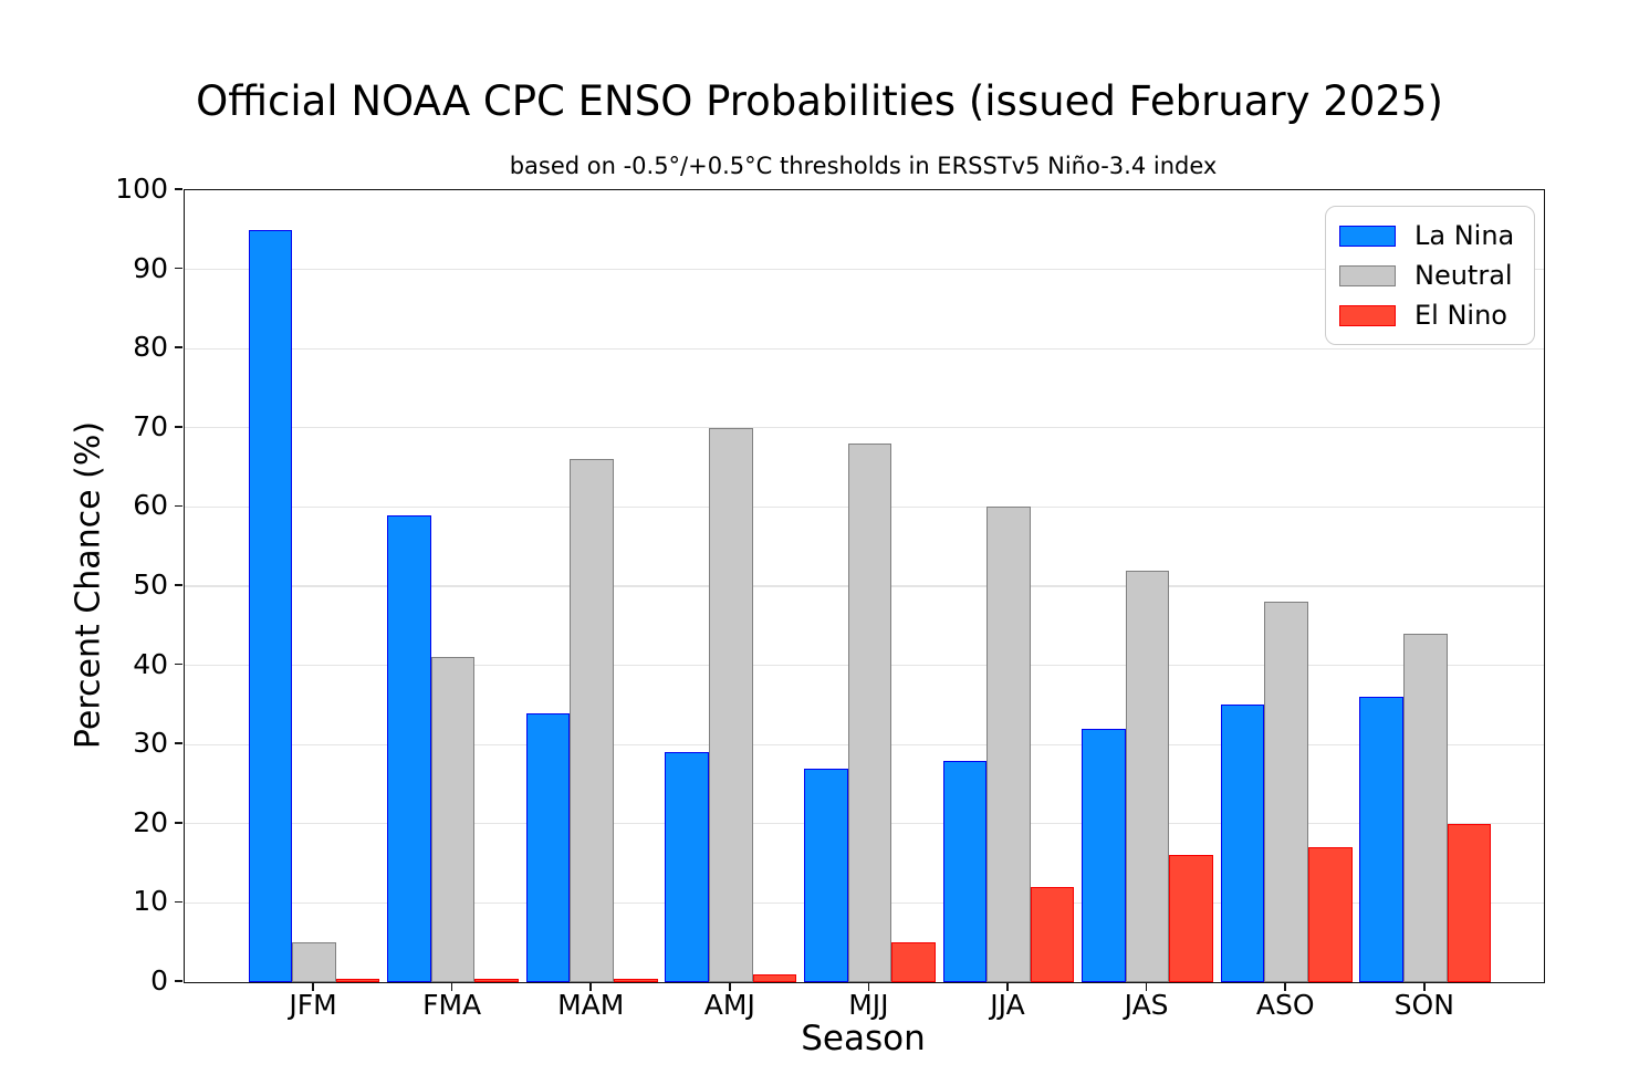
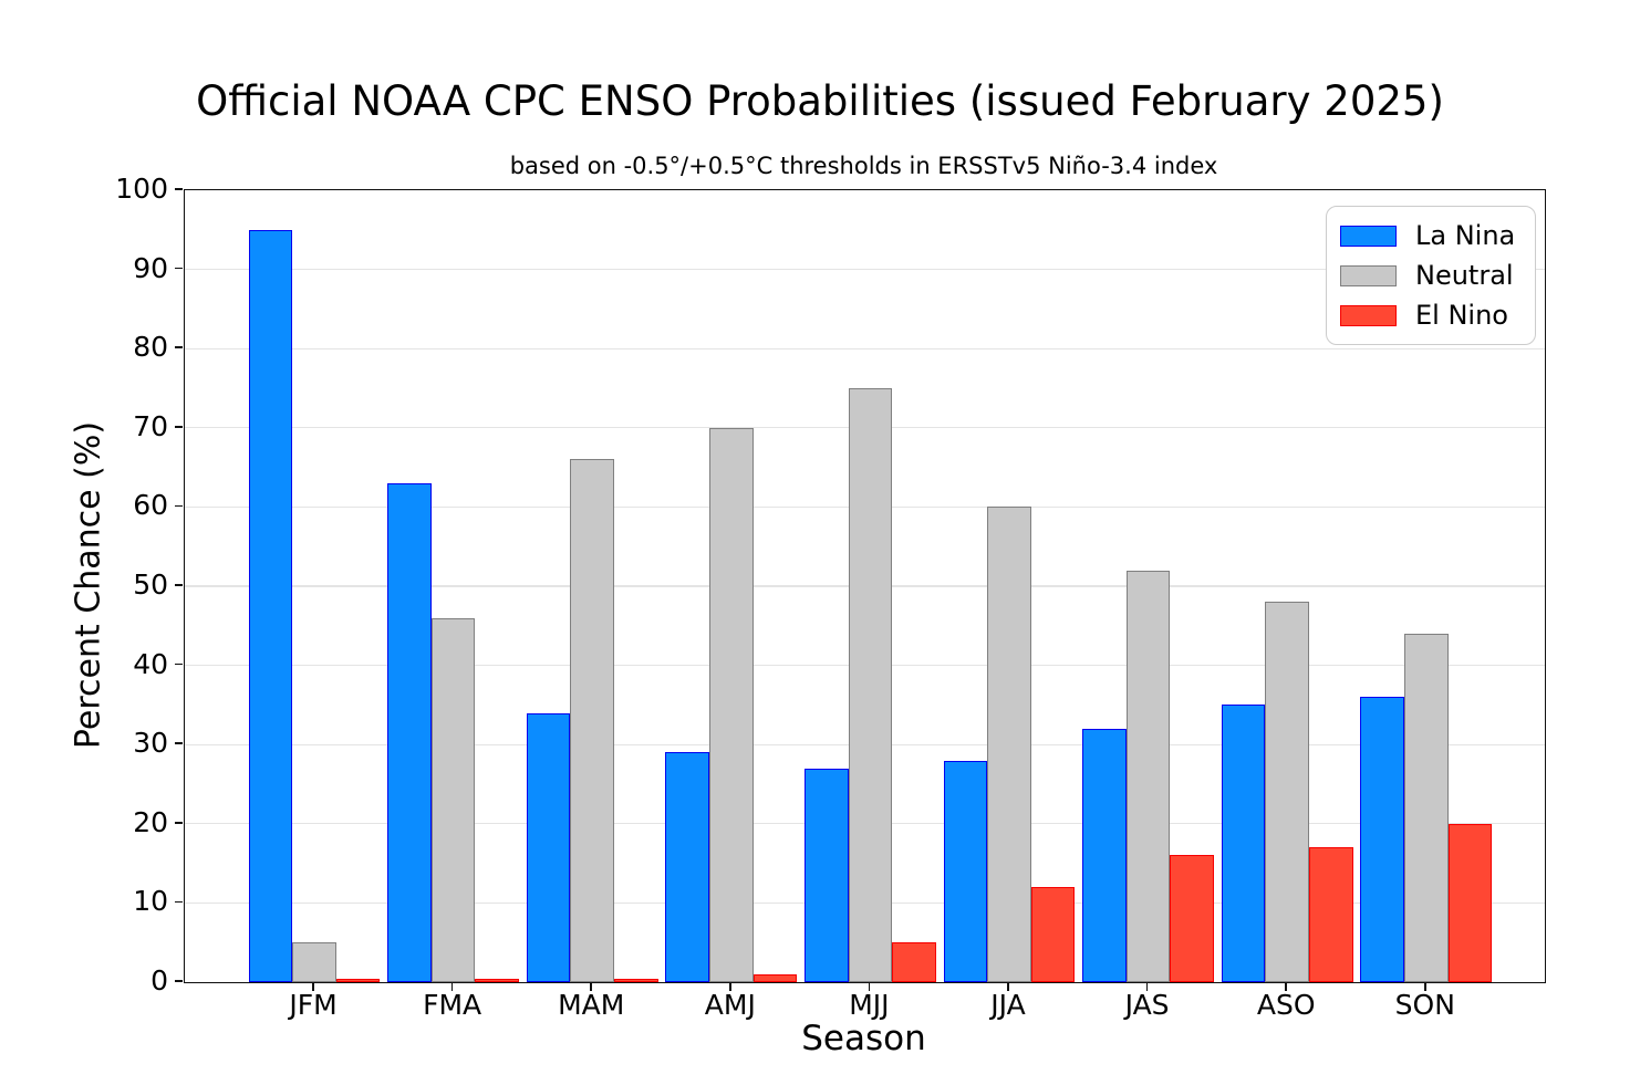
La Nina/FMA: 59 -> 63
Neutral/FMA: 41 -> 46
Neutral/MJJ: 68 -> 75
